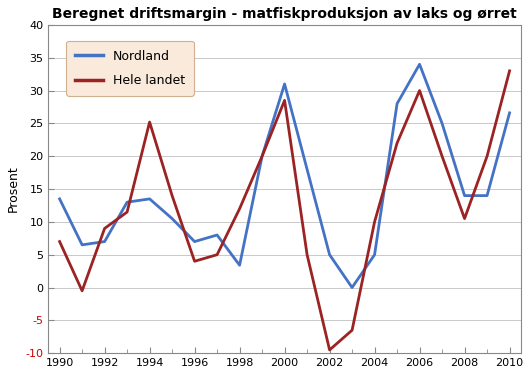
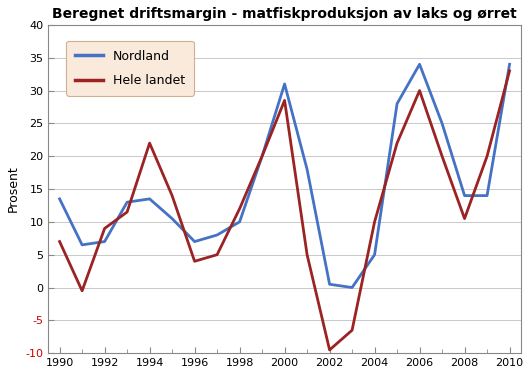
Hele landet/1994: 25.2 -> 22.0
Nordland/1998: 3.4 -> 10.0
Nordland/2002: 5.0 -> 0.5
Nordland/2010: 26.6 -> 34.0
